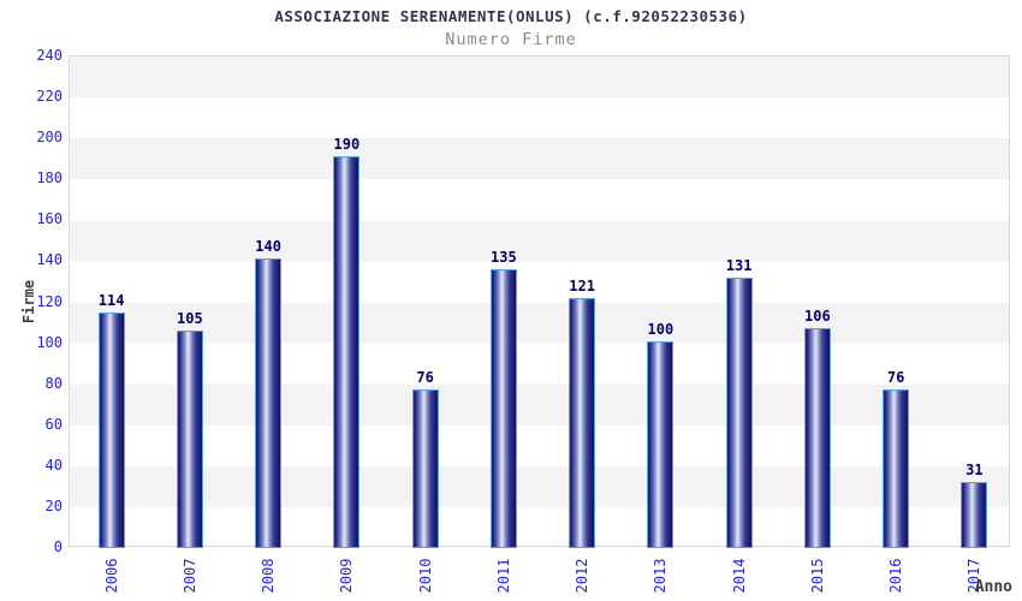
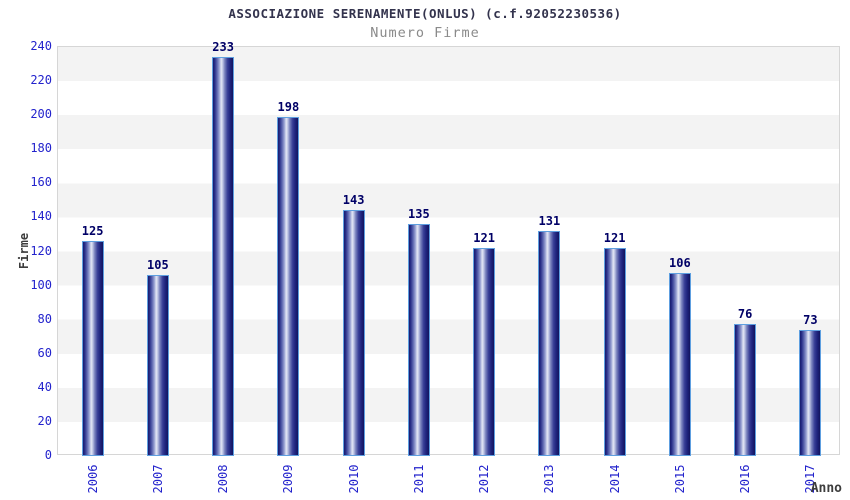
2006: 114 -> 125
2008: 140 -> 233
2009: 190 -> 198
2010: 76 -> 143
2013: 100 -> 131
2014: 131 -> 121
2017: 31 -> 73
